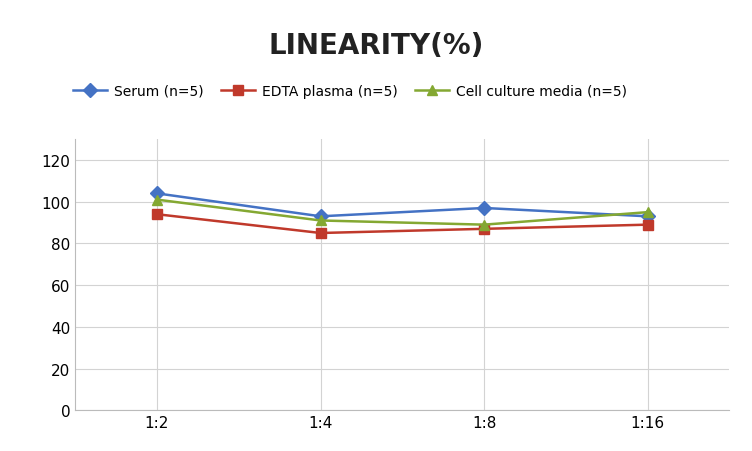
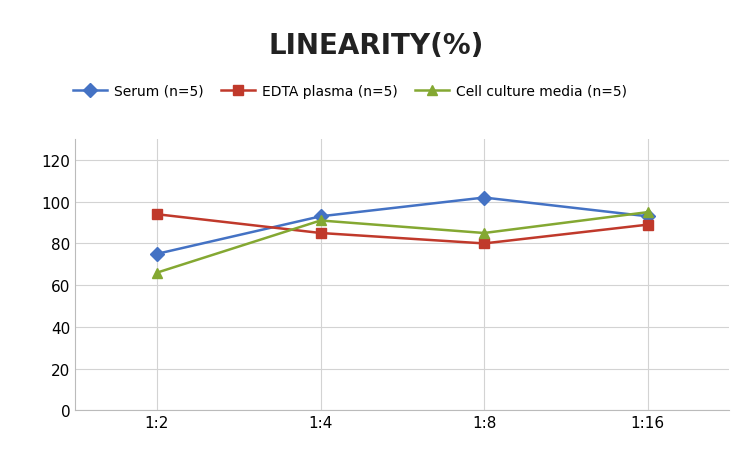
Serum (n=5)/1:2: 104 -> 75
Cell culture media (n=5)/1:2: 101 -> 66
Serum (n=5)/1:8: 97 -> 102
EDTA plasma (n=5)/1:8: 87 -> 80
Cell culture media (n=5)/1:8: 89 -> 85
